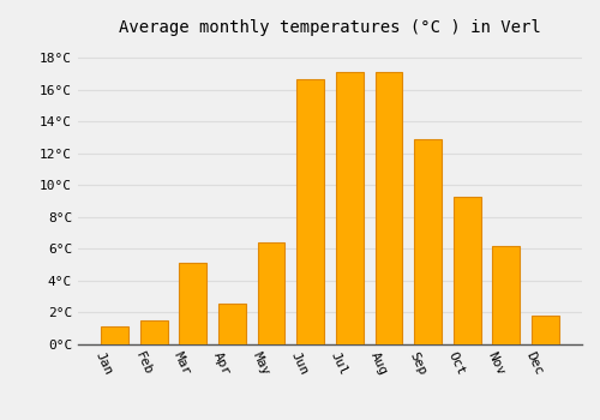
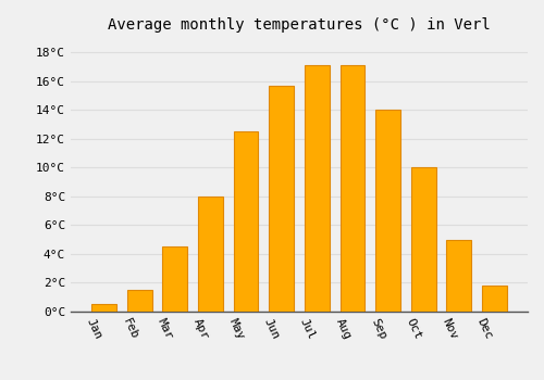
Jan: 1.1°C -> 0.5°C
Mar: 5.1°C -> 4.5°C
Apr: 2.6°C -> 8.0°C
May: 6.4°C -> 12.5°C
Jun: 16.7°C -> 15.7°C
Sep: 12.9°C -> 14.0°C
Oct: 9.3°C -> 10.0°C
Nov: 6.2°C -> 5.0°C
